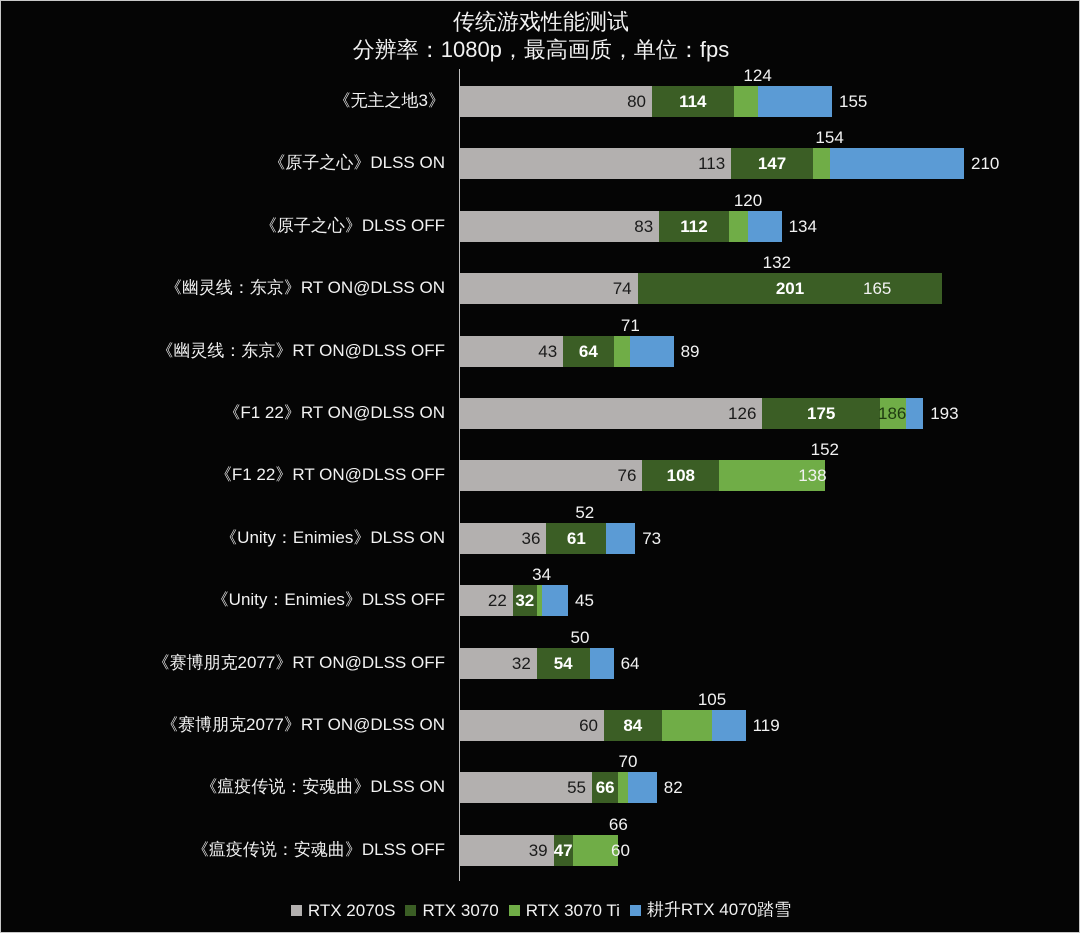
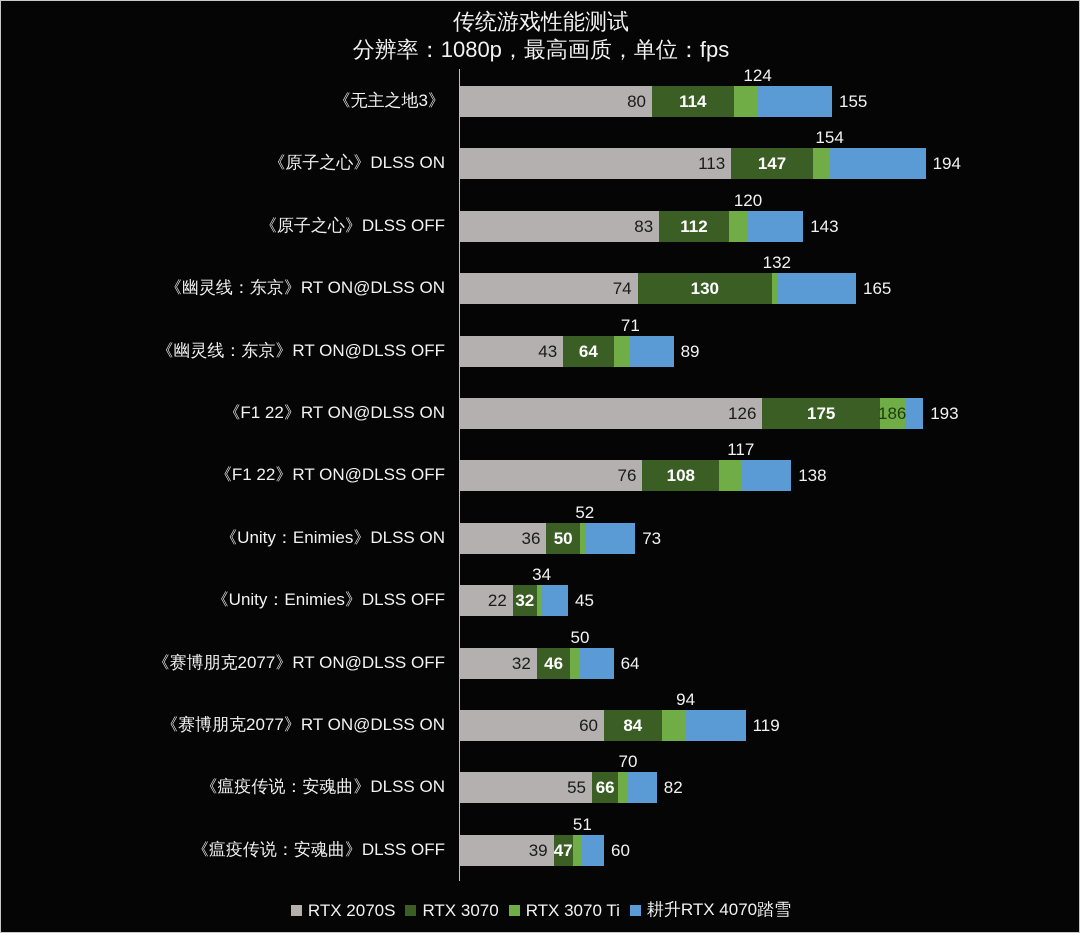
耕升RTX 4070踏雪/《原子之心》DLSS ON: 210 -> 194
耕升RTX 4070踏雪/《原子之心》DLSS OFF: 134 -> 143
RTX 3070/《幽灵线：东京》RT ON@DLSS ON: 201 -> 130
RTX 3070 Ti/《F1 22》RT ON@DLSS OFF: 152 -> 117
RTX 3070/《Unity：Enimies》DLSS ON: 61 -> 50
RTX 3070/《赛博朋克2077》RT ON@DLSS OFF: 54 -> 46
RTX 3070 Ti/《赛博朋克2077》RT ON@DLSS ON: 105 -> 94
RTX 3070 Ti/《瘟疫传说：安魂曲》DLSS OFF: 66 -> 51
